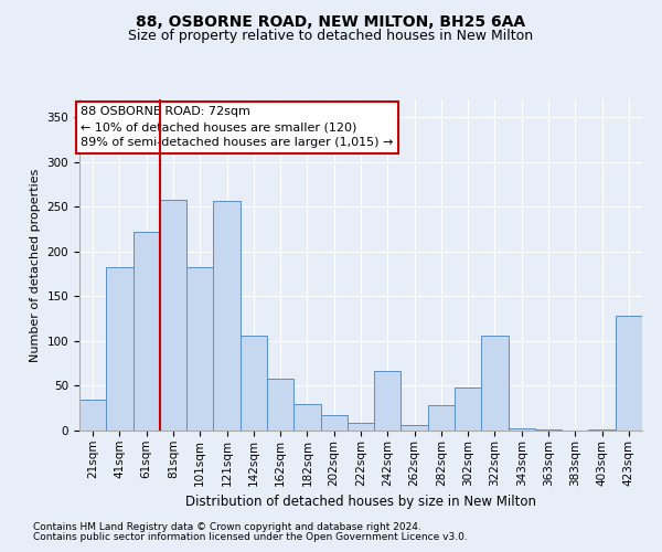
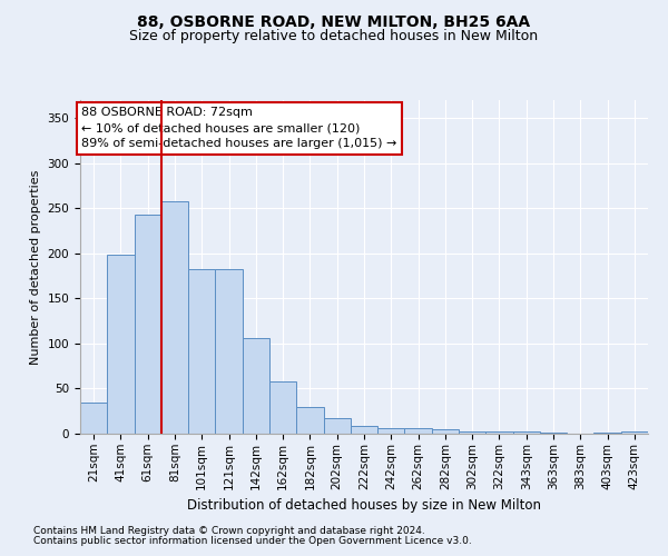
41sqm: 182 -> 198
61sqm: 222 -> 243
121sqm: 256 -> 182
242sqm: 66 -> 6
282sqm: 28 -> 5
302sqm: 48 -> 2
322sqm: 106 -> 2
423sqm: 128 -> 2
